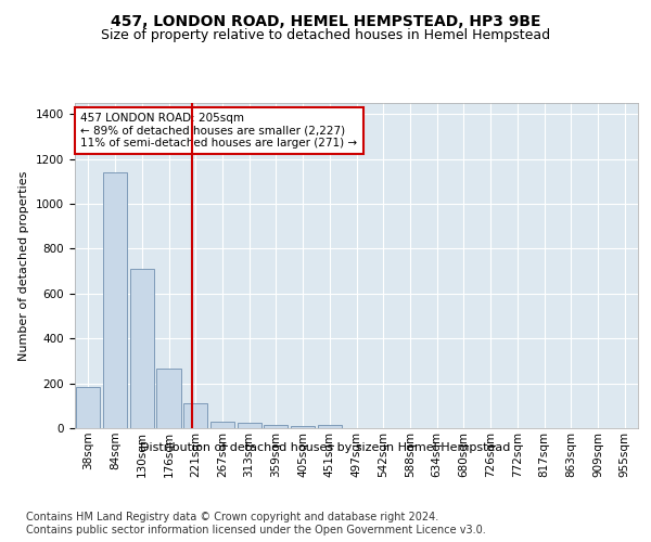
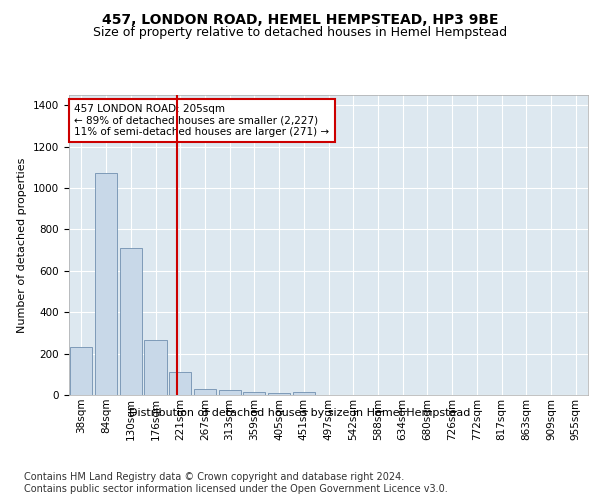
38sqm: 185 -> 230
84sqm: 1140 -> 1075
